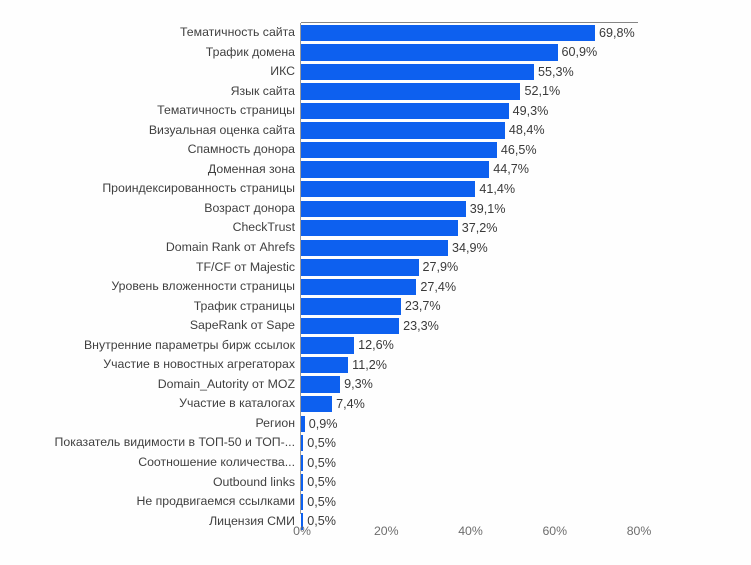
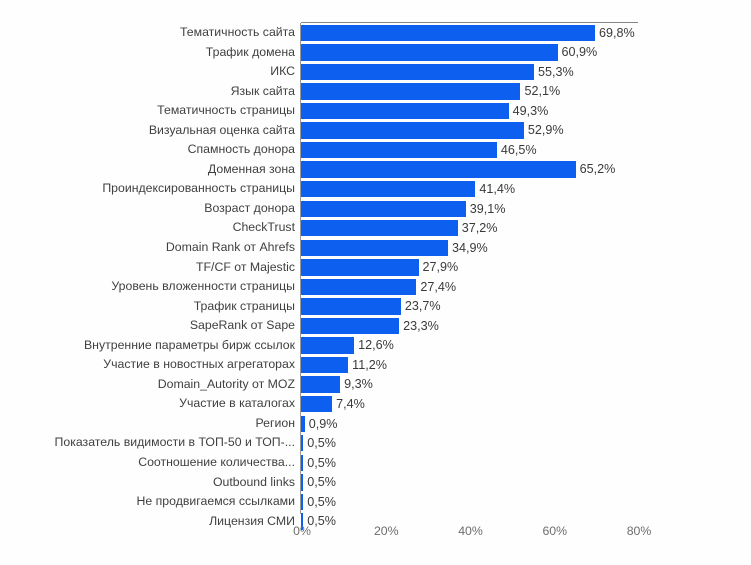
Визуальная оценка сайта: 48,4% -> 52,9%
Доменная зона: 44,7% -> 65,2%
